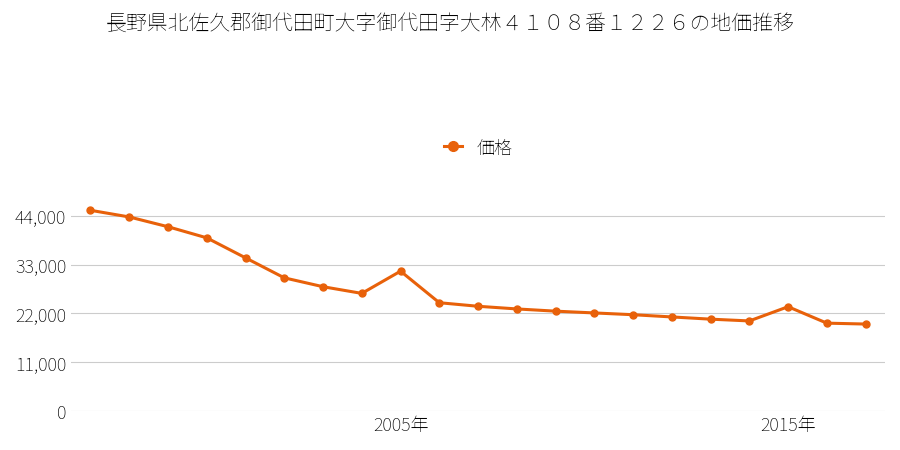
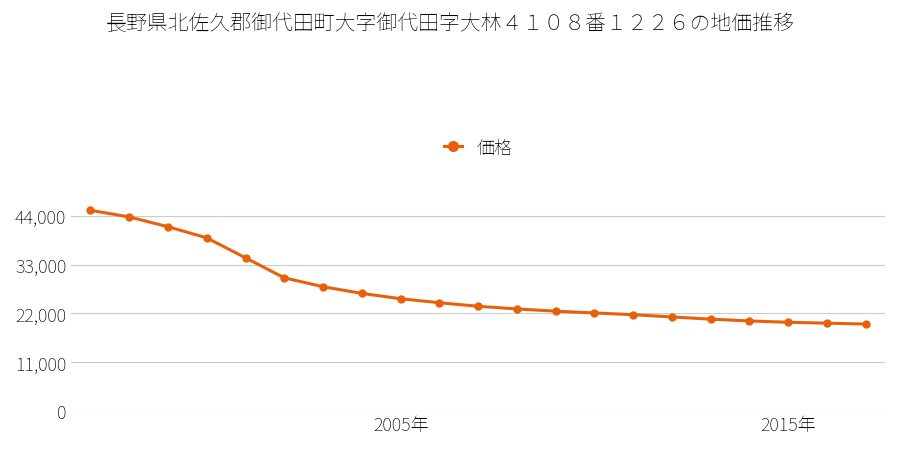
2005年: 31,500 -> 25,300
2015年: 23,500 -> 20,000
